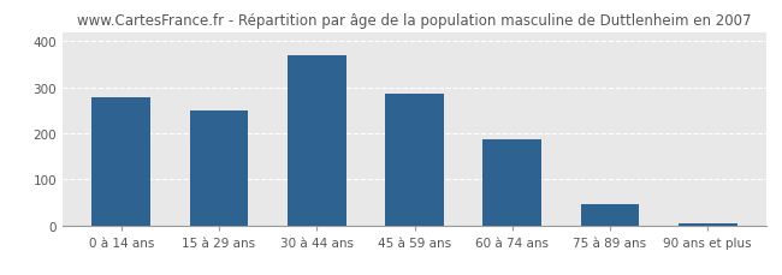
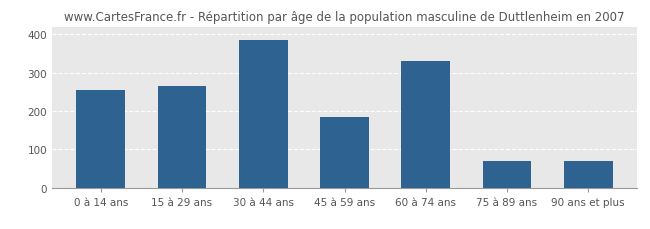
0 à 14 ans: 278 -> 255
15 à 29 ans: 249 -> 265
30 à 44 ans: 370 -> 385
45 à 59 ans: 287 -> 185
60 à 74 ans: 188 -> 330
75 à 89 ans: 45 -> 70
90 ans et plus: 5 -> 70
